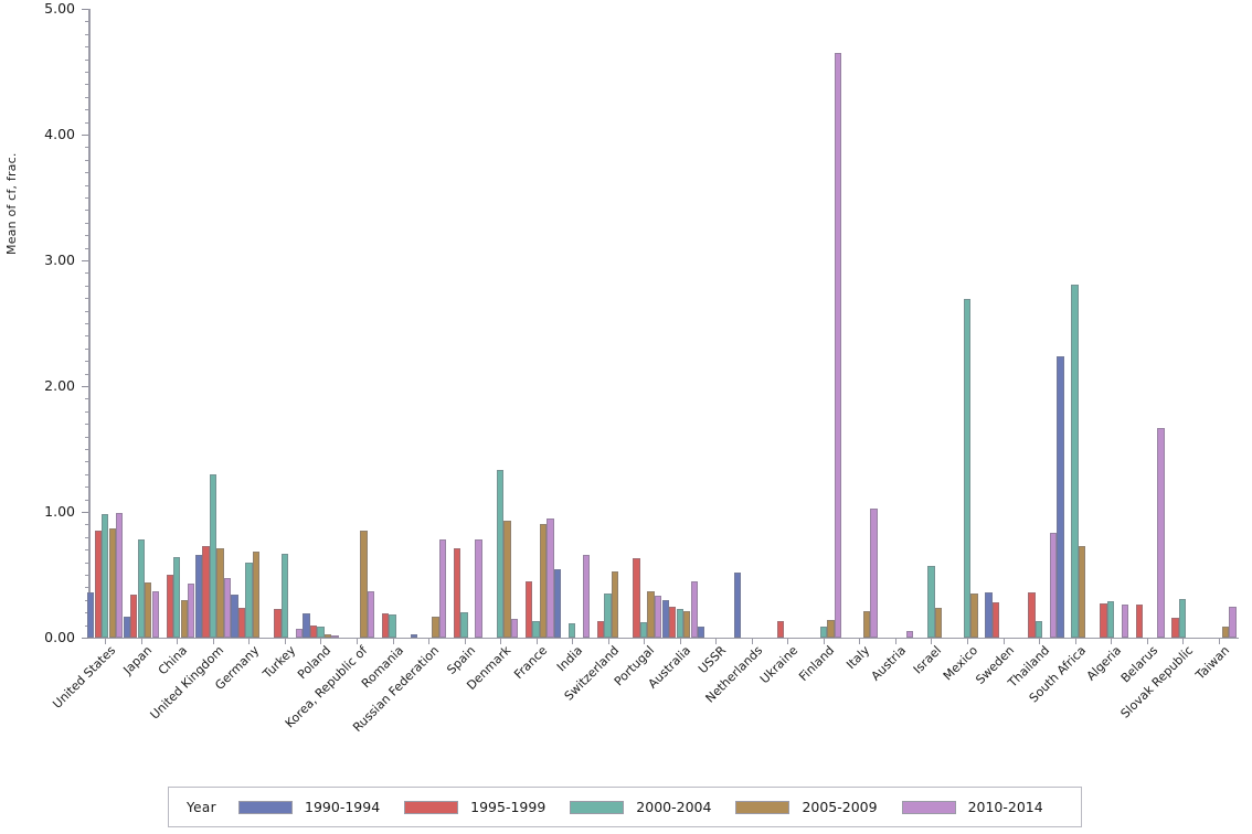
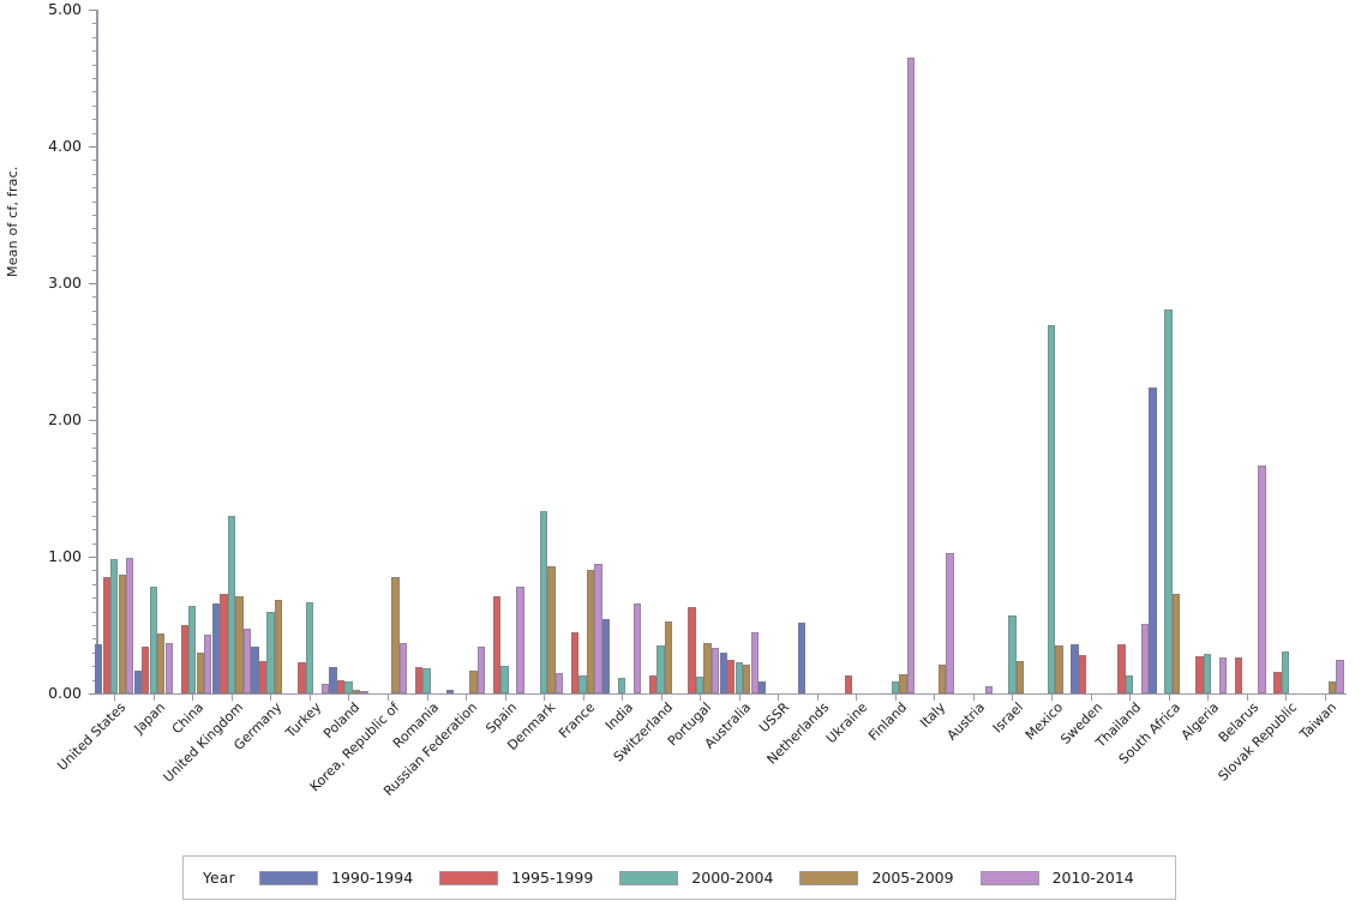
2010-2014/Russian Federation: 0.78 -> 0.34
2010-2014/Thailand: 0.83 -> 0.51
